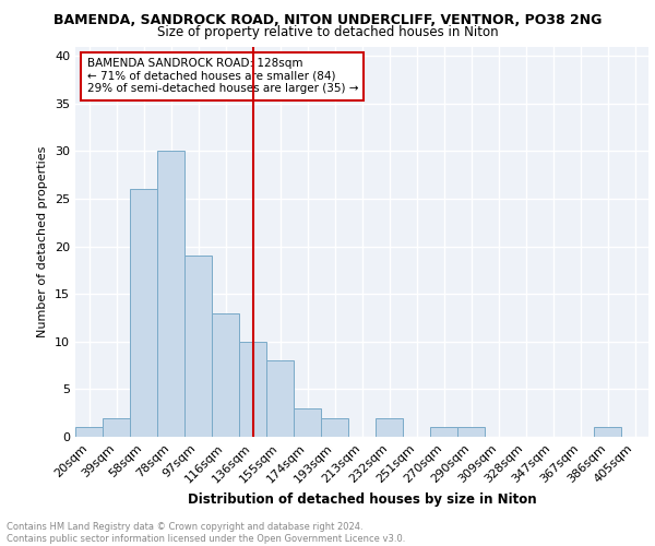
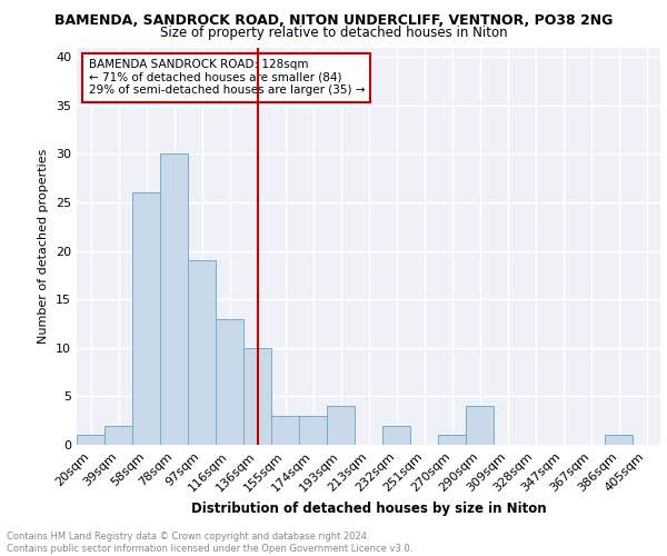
155sqm: 8 -> 3
193sqm: 2 -> 4
290sqm: 1 -> 4
